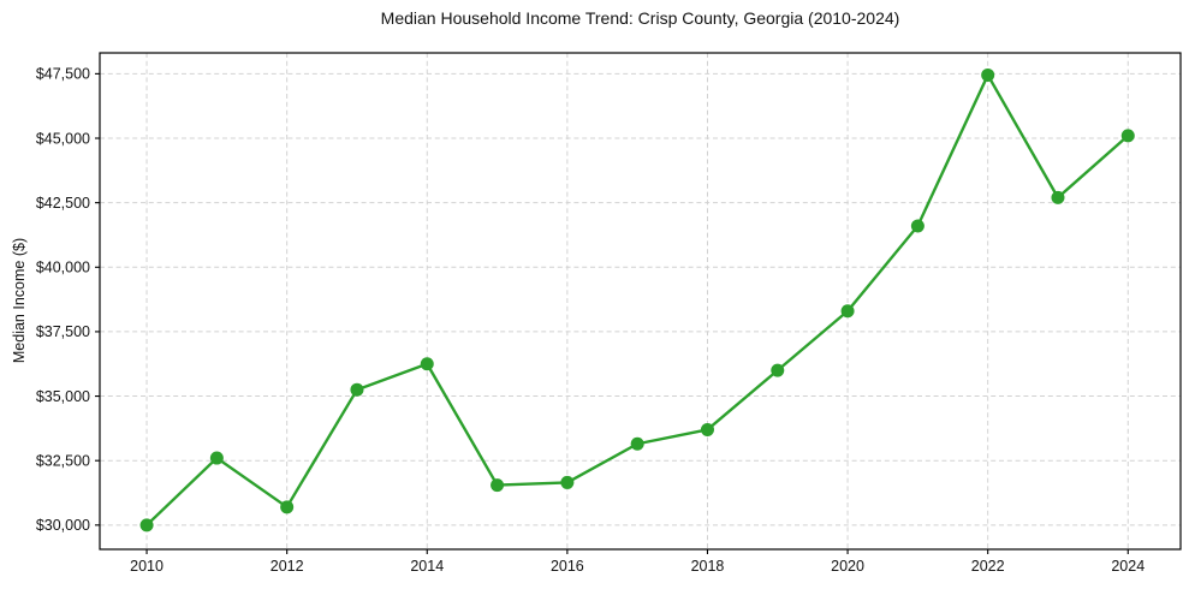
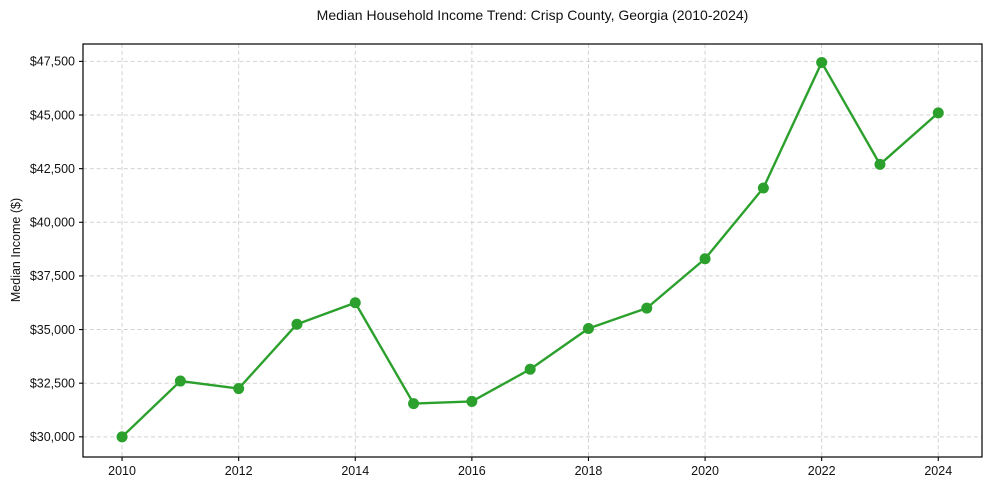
2012: $30700 -> $32200
2018: $33700 -> $35000
